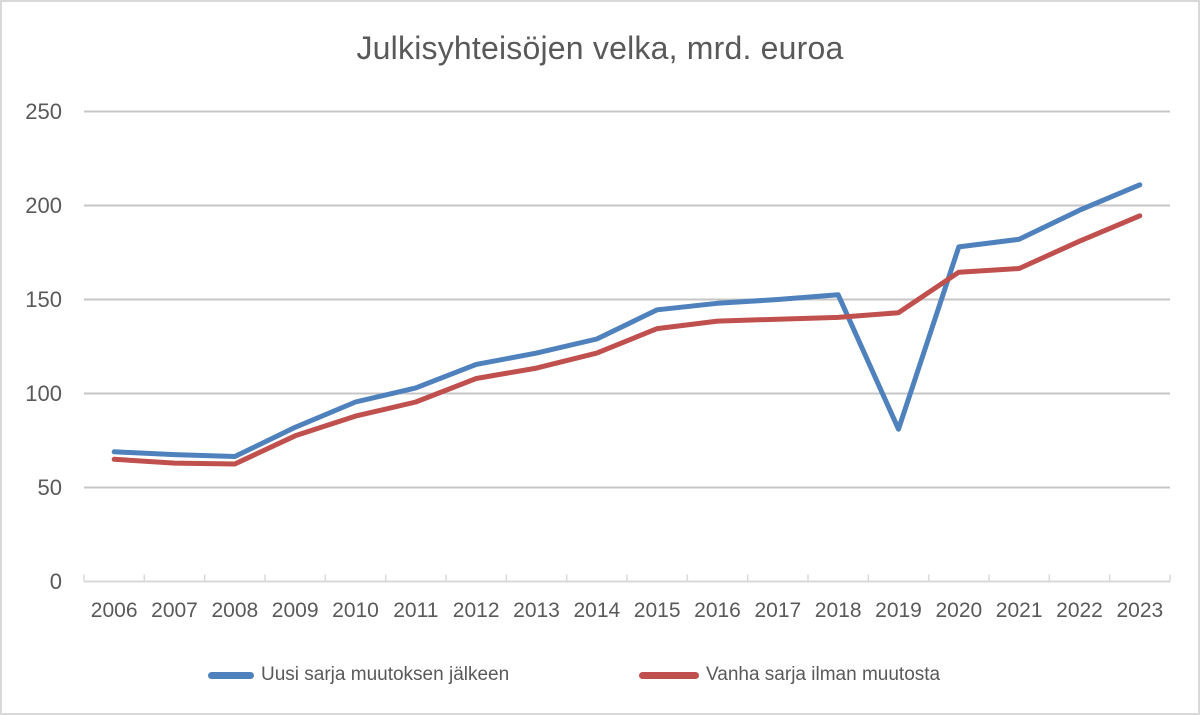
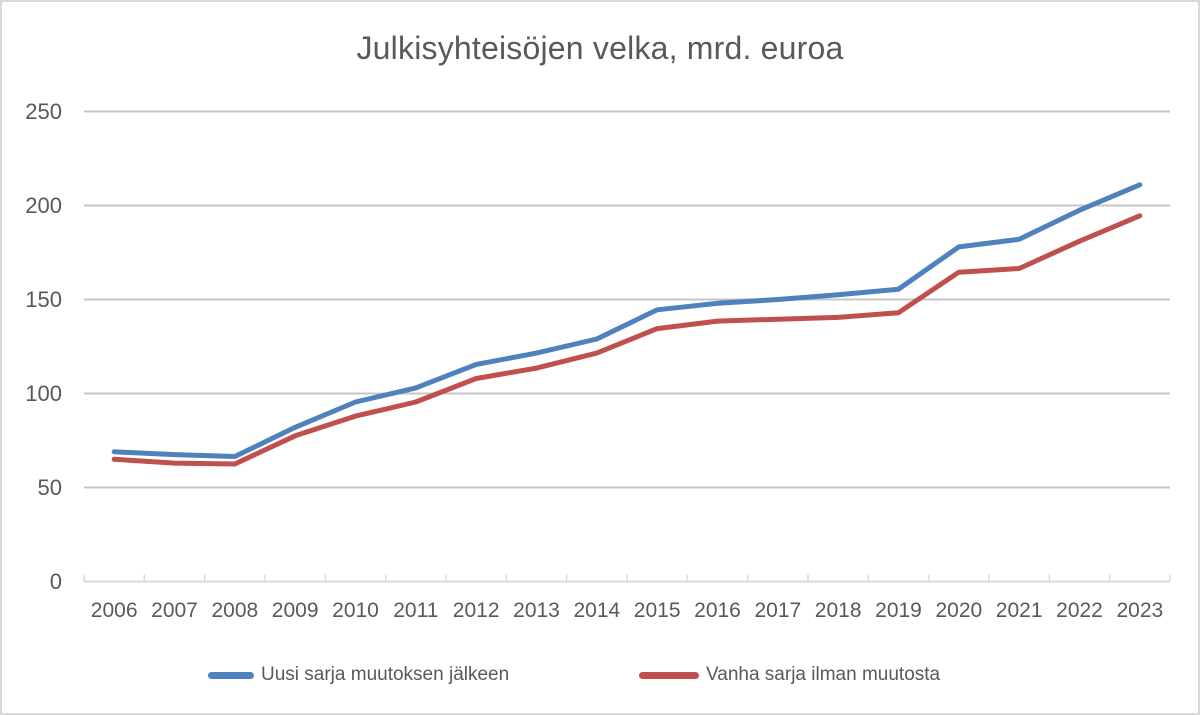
Uusi sarja muutoksen jälkeen/2019: 81 -> 156
